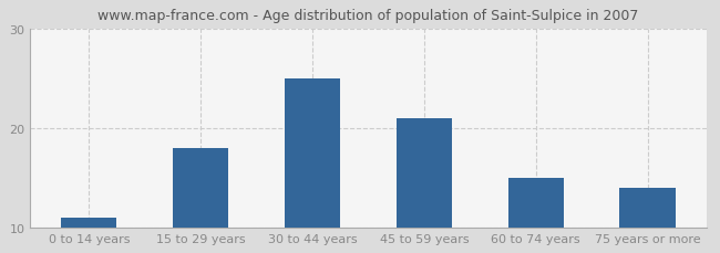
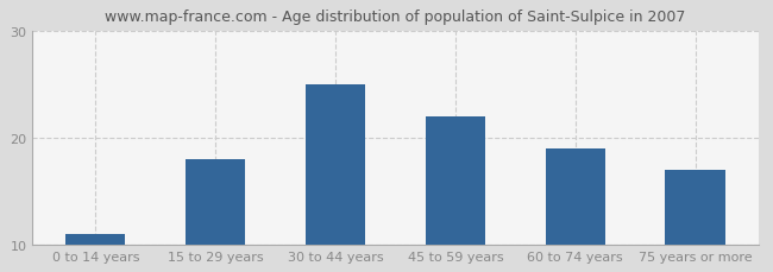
45 to 59 years: 21 -> 22
60 to 74 years: 15 -> 19
75 years or more: 14 -> 17
